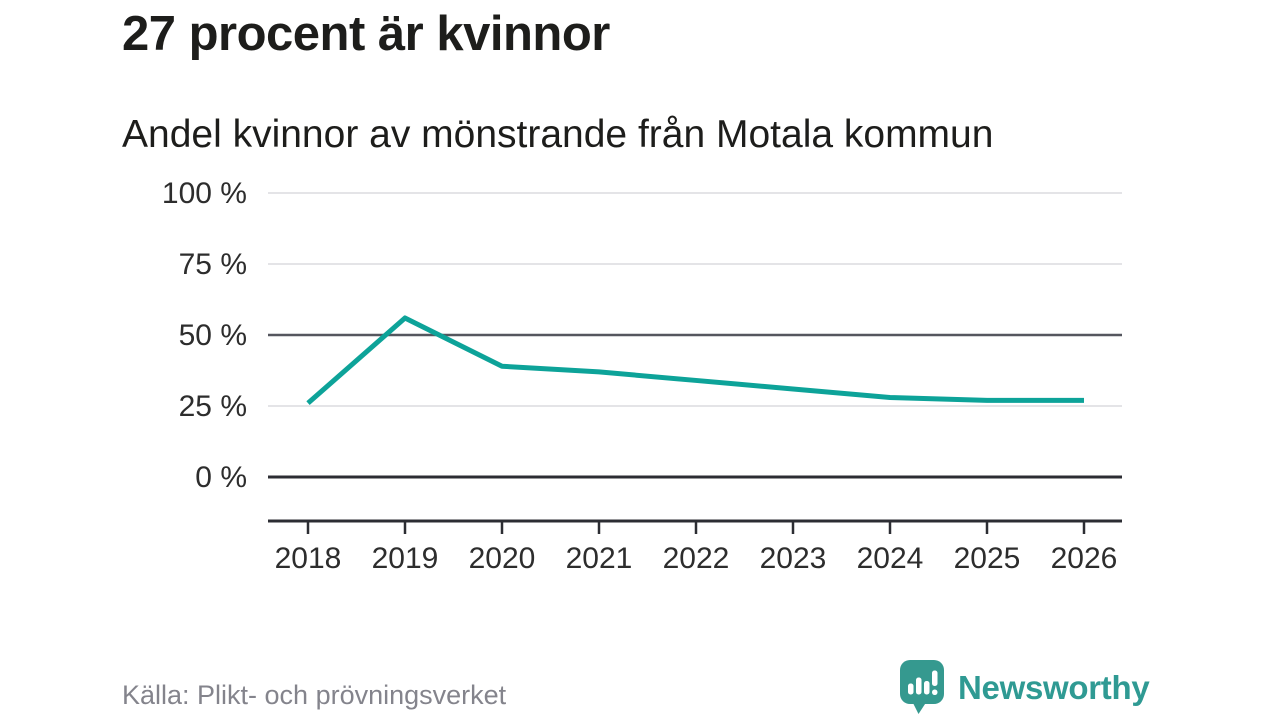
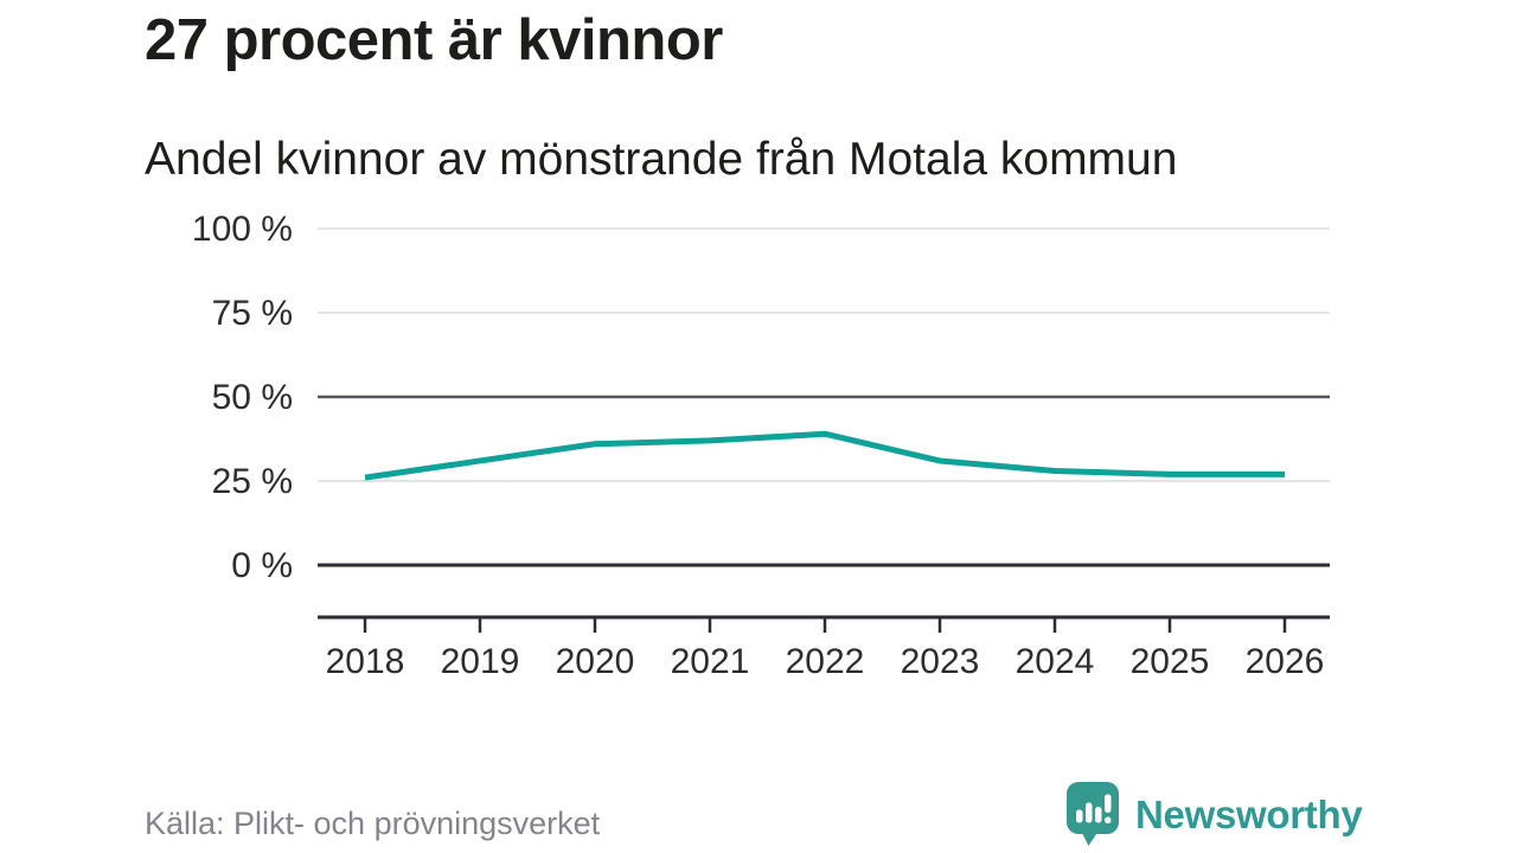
2019: 56% -> 31%
2020: 39% -> 36%
2022: 34% -> 39%
